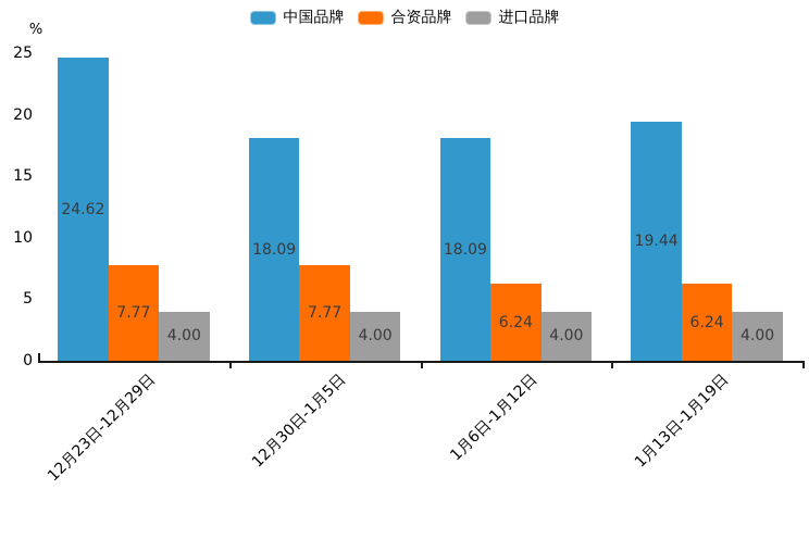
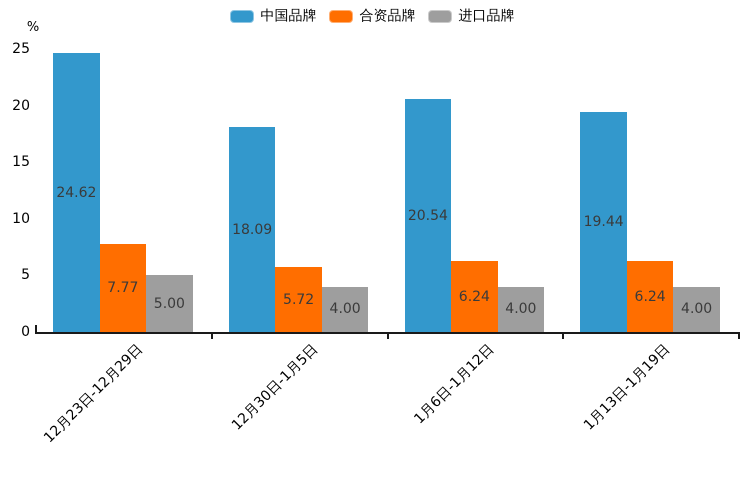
进口品牌/12月23日-12月29日: 4.00 -> 5.00
合资品牌/12月30日-1月5日: 7.77 -> 5.72
中国品牌/1月6日-1月12日: 18.09 -> 20.54
